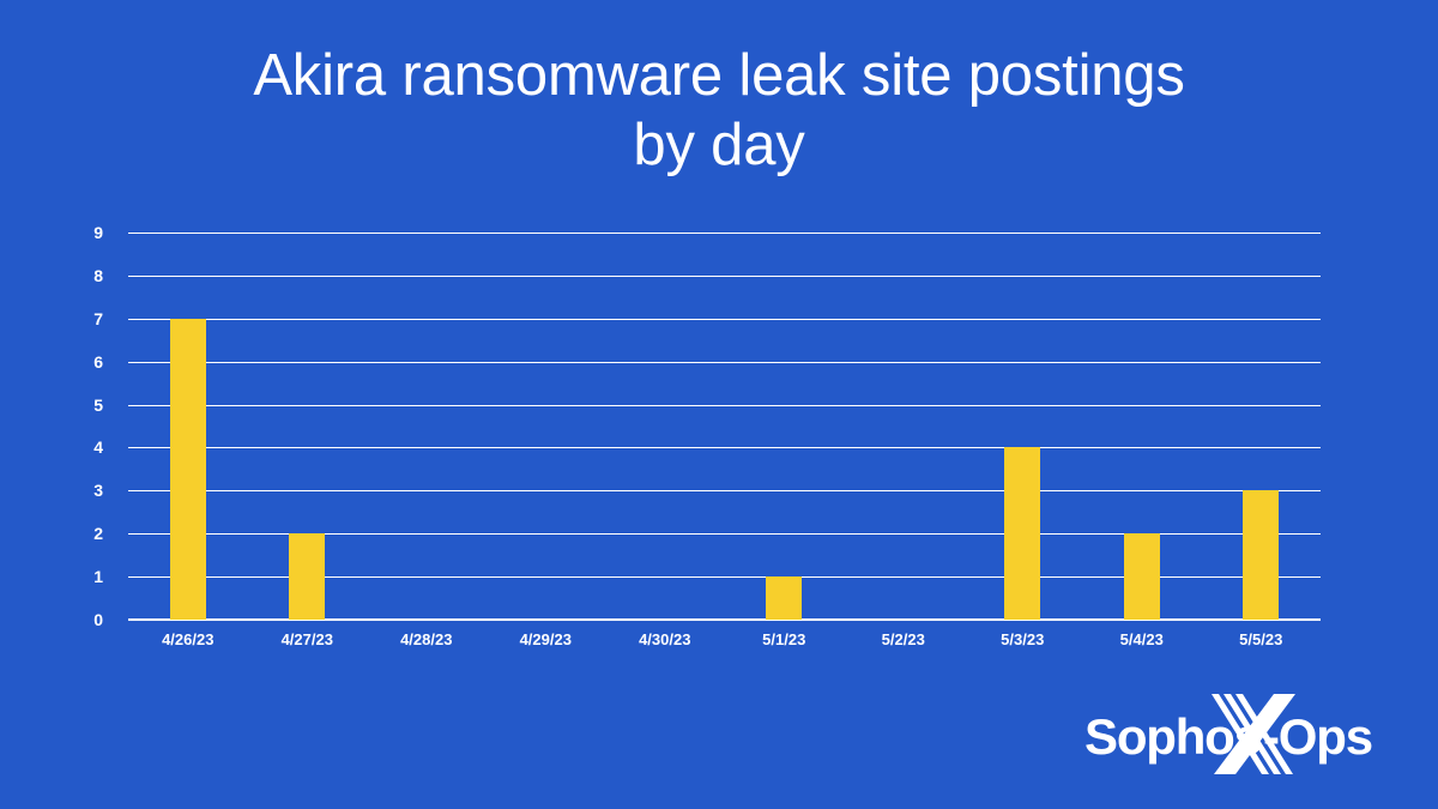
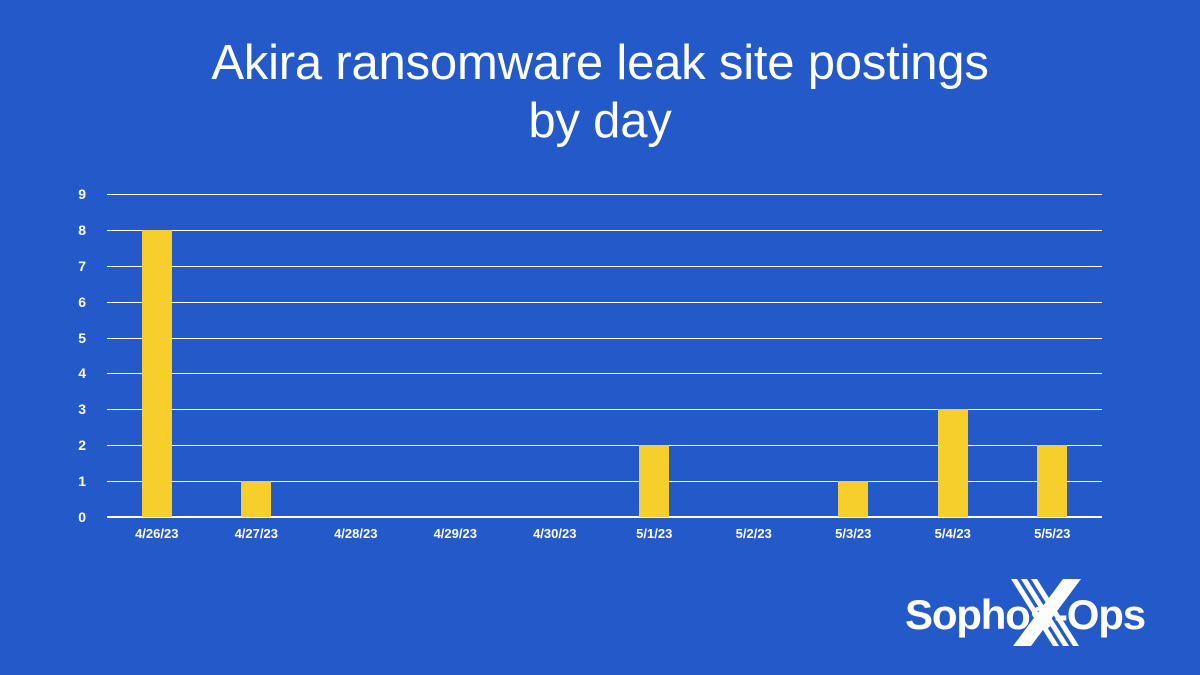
4/26/23: 7 -> 8
4/27/23: 2 -> 1
5/1/23: 1 -> 2
5/3/23: 4 -> 1
5/4/23: 2 -> 3
5/5/23: 3 -> 2
